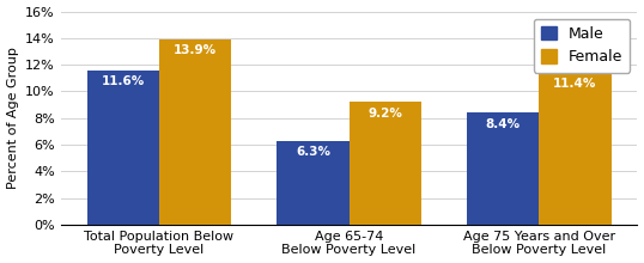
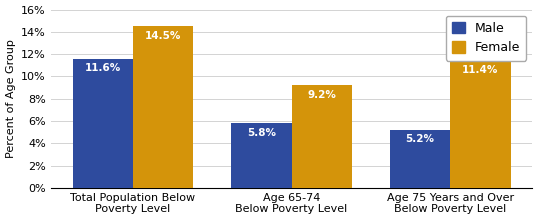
Female/Total Population Below Poverty Level: 13.9% -> 14.5%
Male/Age 65-74 Below Poverty Level: 6.3% -> 5.8%
Male/Age 75 Years and Over Below Poverty Level: 8.4% -> 5.2%
